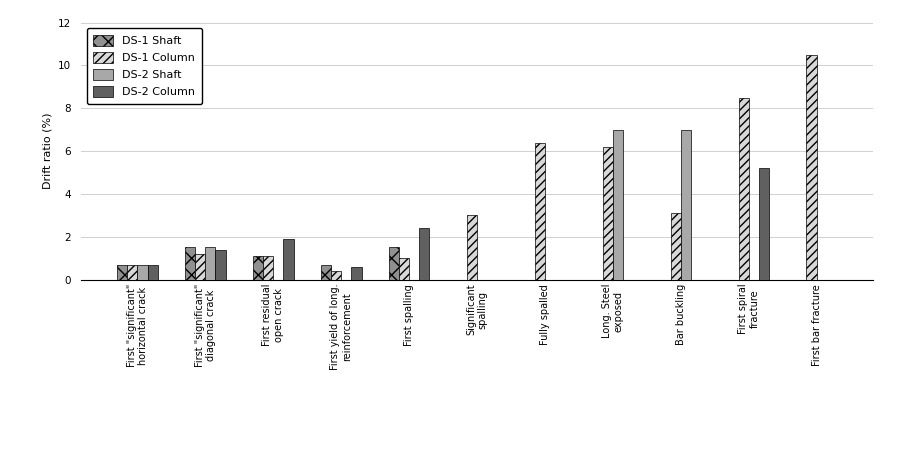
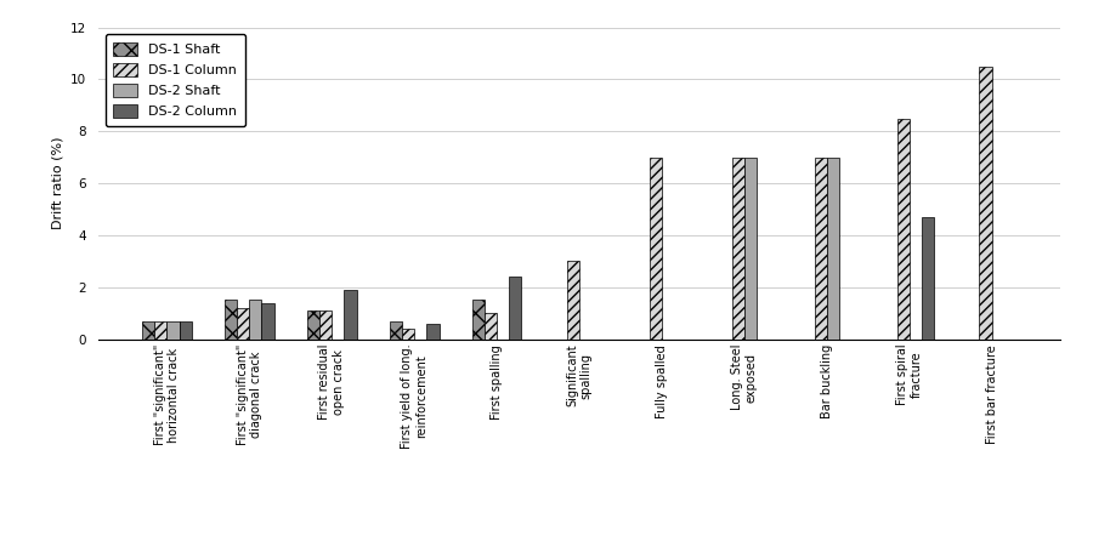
DS-1 Column/Fully spalled: 6.4 -> 7.0
DS-1 Column/Long. Steel exposed: 6.2 -> 7.0
DS-1 Column/Bar buckling: 3.1 -> 7.0
DS-2 Column/First spiral fracture: 5.2 -> 4.7
